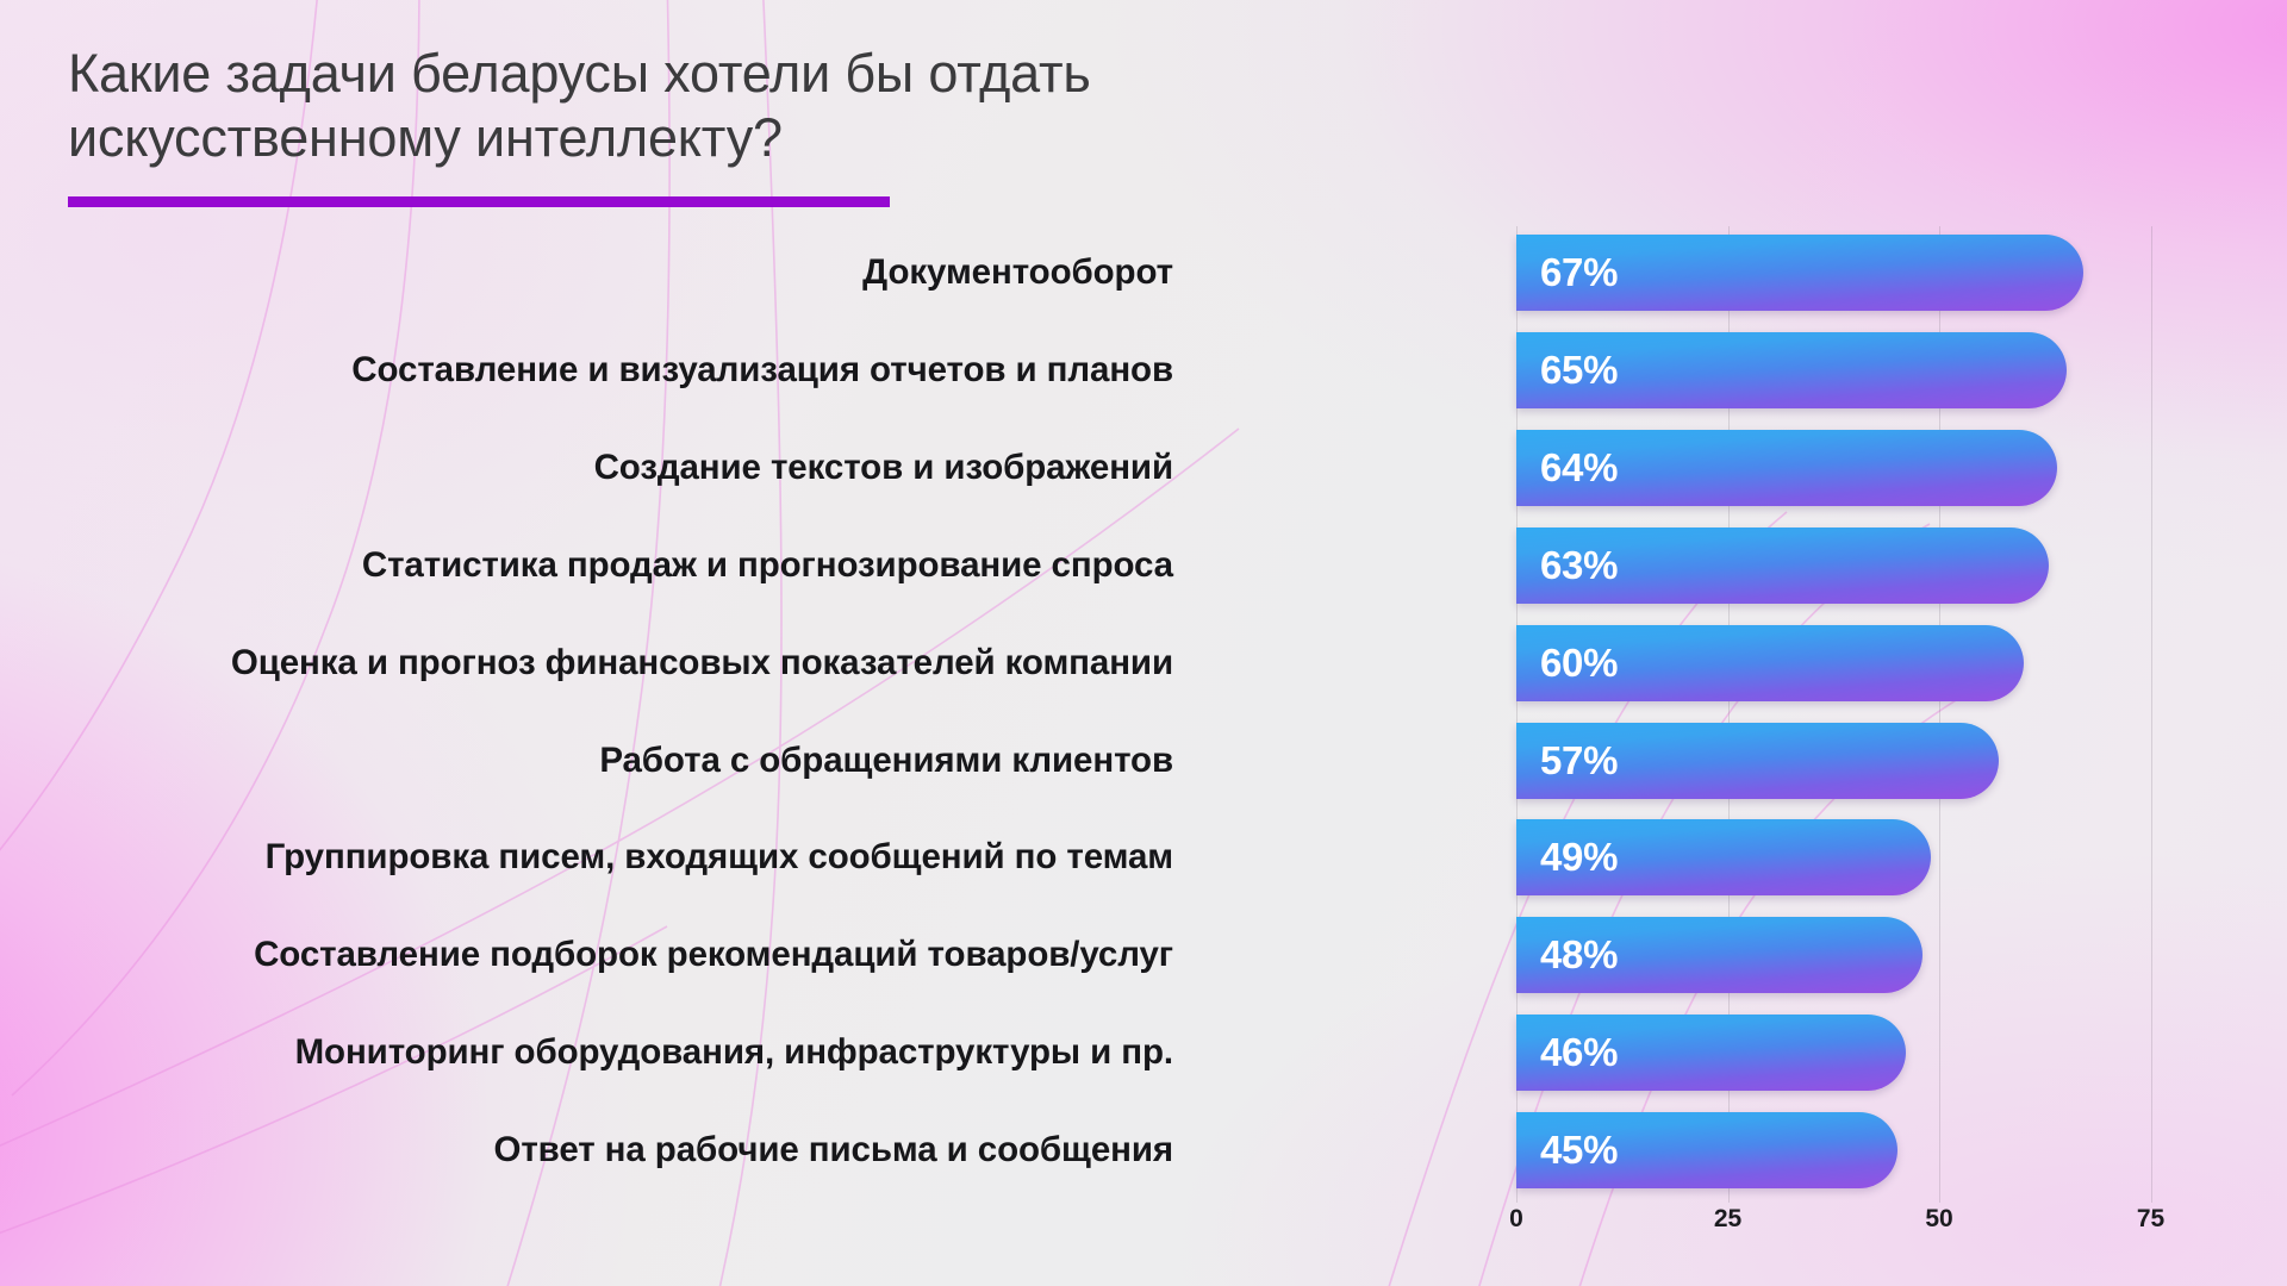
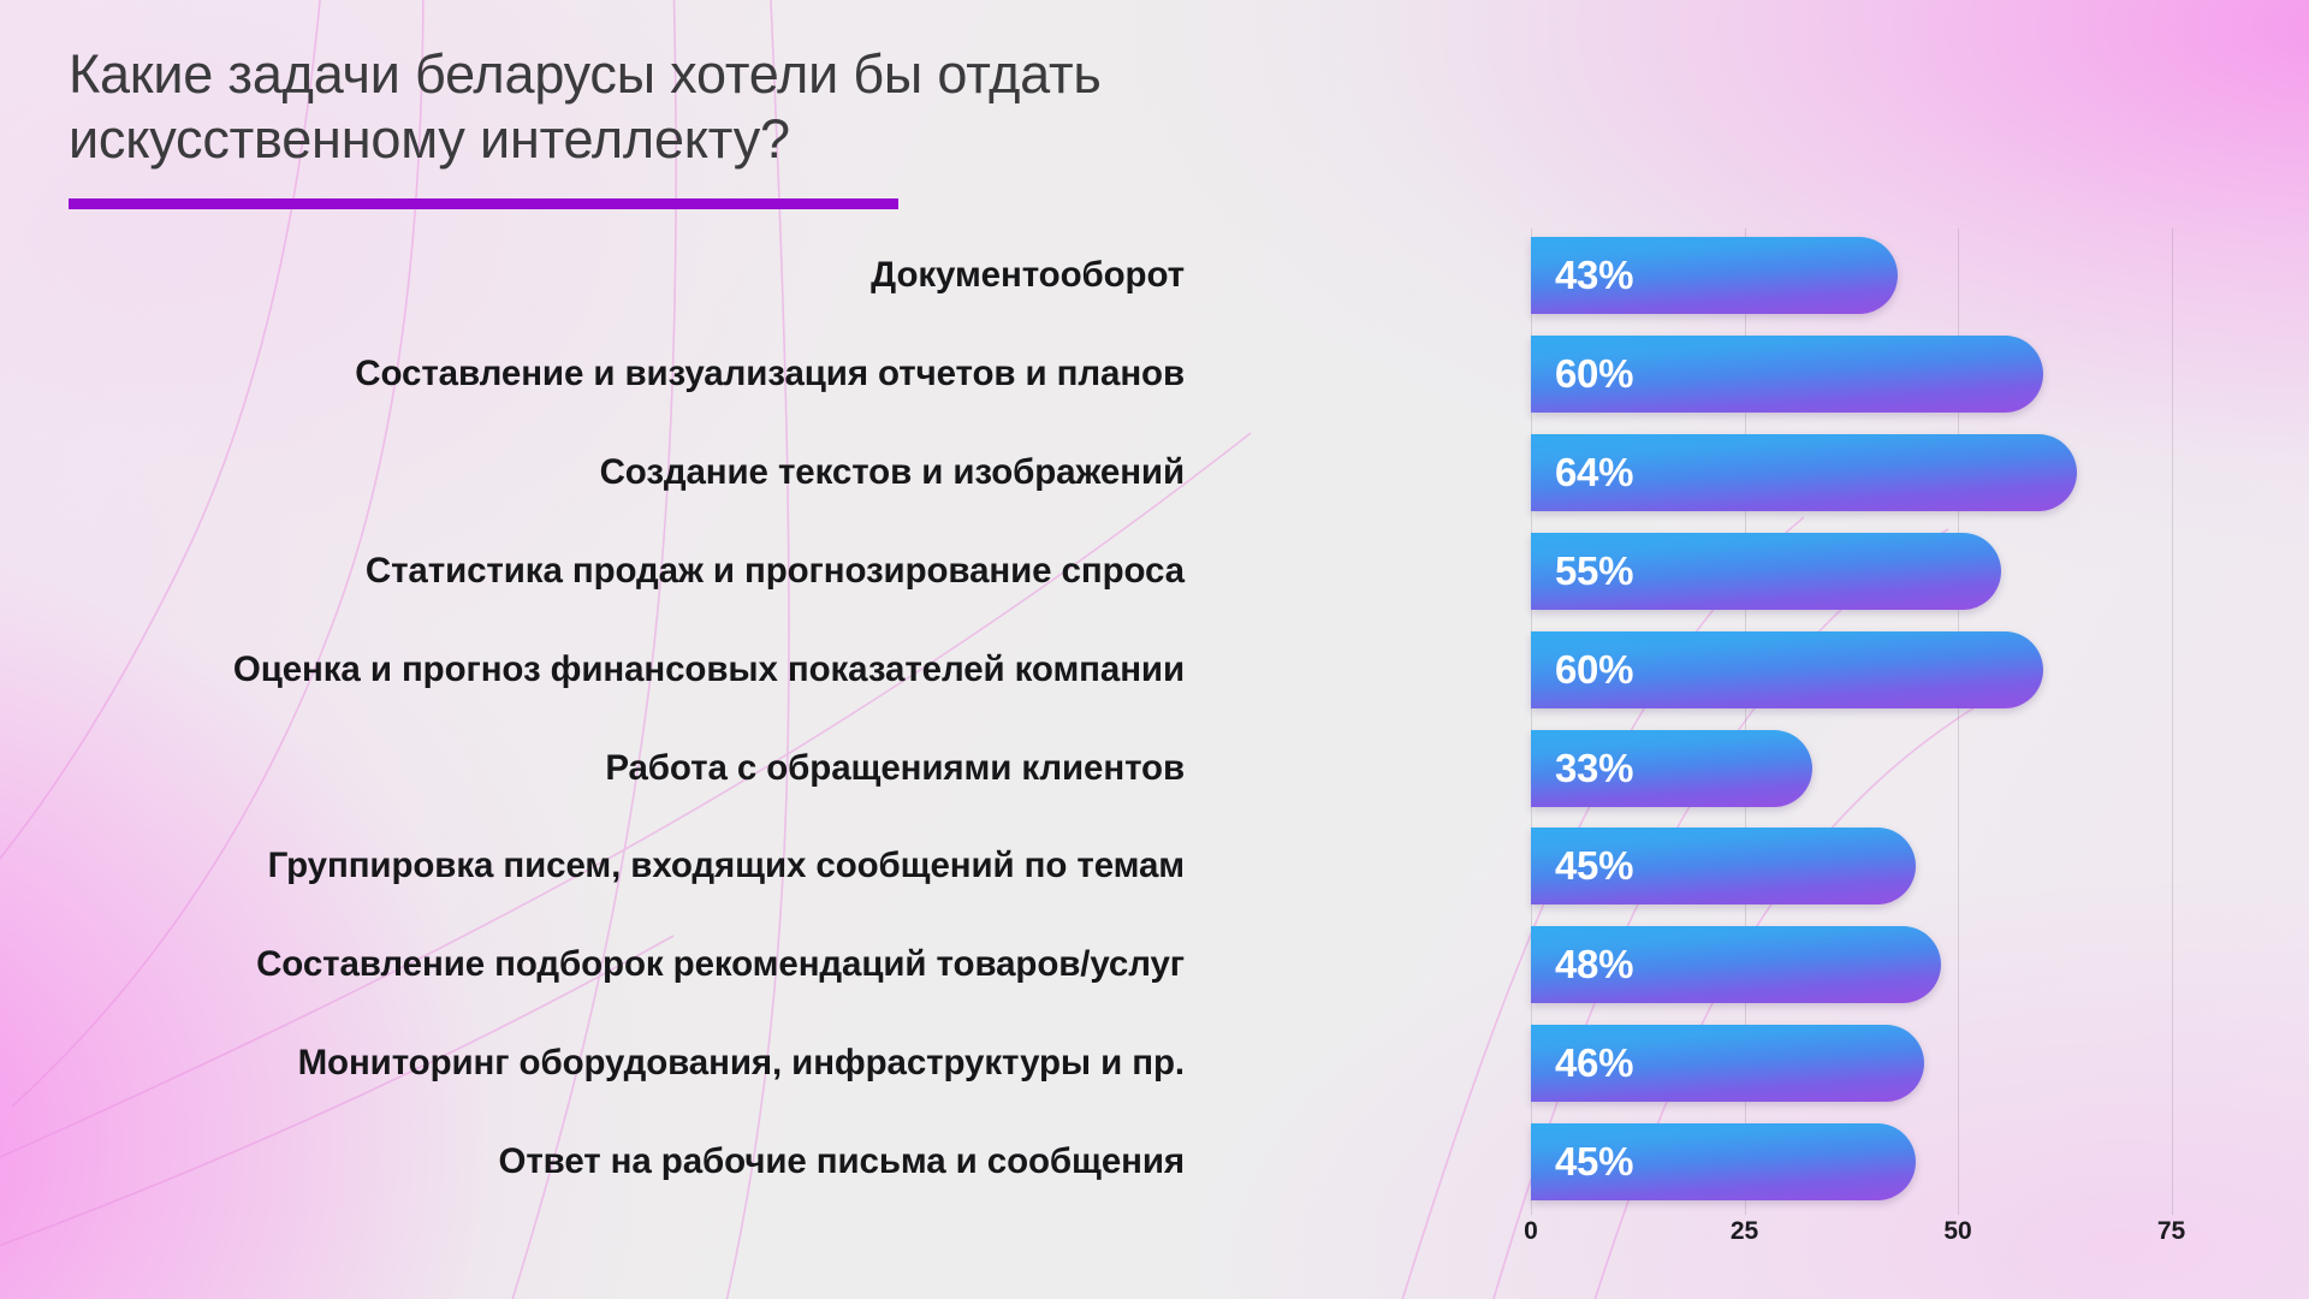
Документооборот: 67% -> 43%
Составление и визуализация отчетов и планов: 65% -> 60%
Статистика продаж и прогнозирование спроса: 63% -> 55%
Работа с обращениями клиентов: 57% -> 33%
Группировка писем, входящих сообщений по темам: 49% -> 45%
